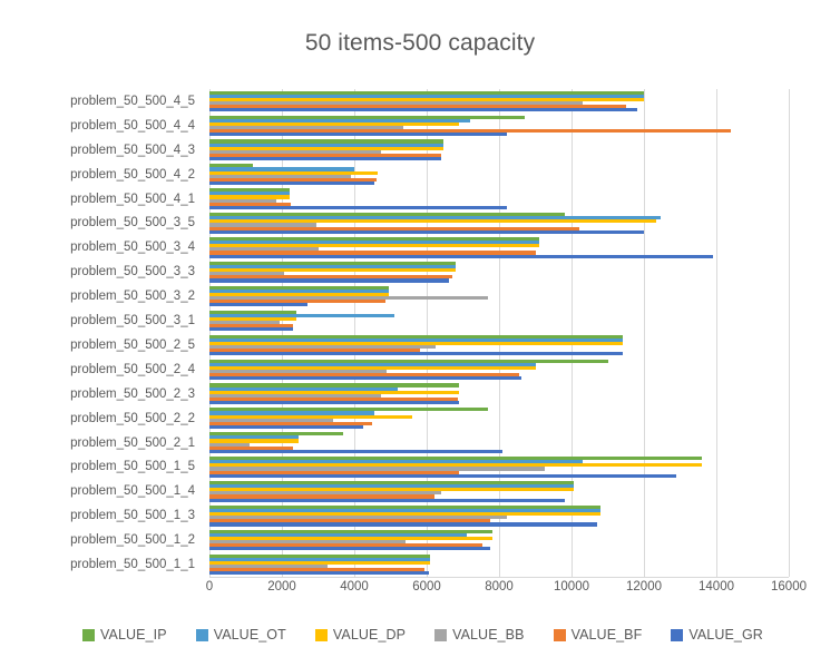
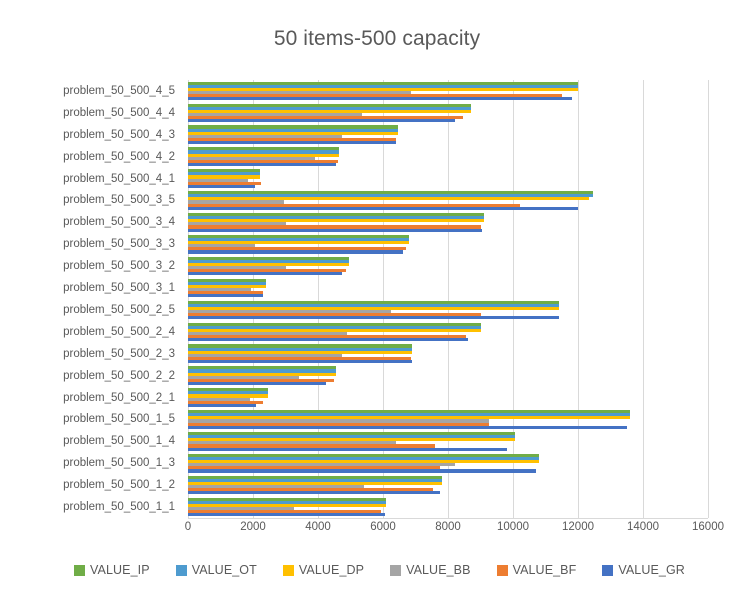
VALUE_BB/problem_50_500_4_5: 10300 -> 6800
VALUE_OT/problem_50_500_4_4: 7200 -> 8700
VALUE_DP/problem_50_500_4_4: 6900 -> 8700
VALUE_BF/problem_50_500_4_4: 14400 -> 8400
VALUE_IP/problem_50_500_4_2: 1200 -> 4600
VALUE_OT/problem_50_500_4_2: 4000 -> 4600
VALUE_GR/problem_50_500_4_1: 8200 -> 2000
VALUE_IP/problem_50_500_3_5: 9800 -> 12400
VALUE_GR/problem_50_500_3_4: 13900 -> 9000
VALUE_BB/problem_50_500_3_2: 7700 -> 3000
VALUE_GR/problem_50_500_3_2: 2700 -> 4800
VALUE_OT/problem_50_500_3_1: 5100 -> 2400
VALUE_BF/problem_50_500_2_5: 5800 -> 9000
VALUE_IP/problem_50_500_2_4: 11000 -> 9000
VALUE_OT/problem_50_500_2_3: 5200 -> 6900
VALUE_IP/problem_50_500_2_2: 7700 -> 4600
VALUE_DP/problem_50_500_2_2: 5600 -> 4600
VALUE_IP/problem_50_500_2_1: 3700 -> 2400
VALUE_BB/problem_50_500_2_1: 1100 -> 1900
VALUE_GR/problem_50_500_2_1: 8100 -> 2100
VALUE_OT/problem_50_500_1_5: 10300 -> 13600
VALUE_BF/problem_50_500_1_5: 6900 -> 9200
VALUE_GR/problem_50_500_1_5: 12900 -> 13500
VALUE_BF/problem_50_500_1_4: 6200 -> 7600
VALUE_OT/problem_50_500_1_2: 7100 -> 7800
